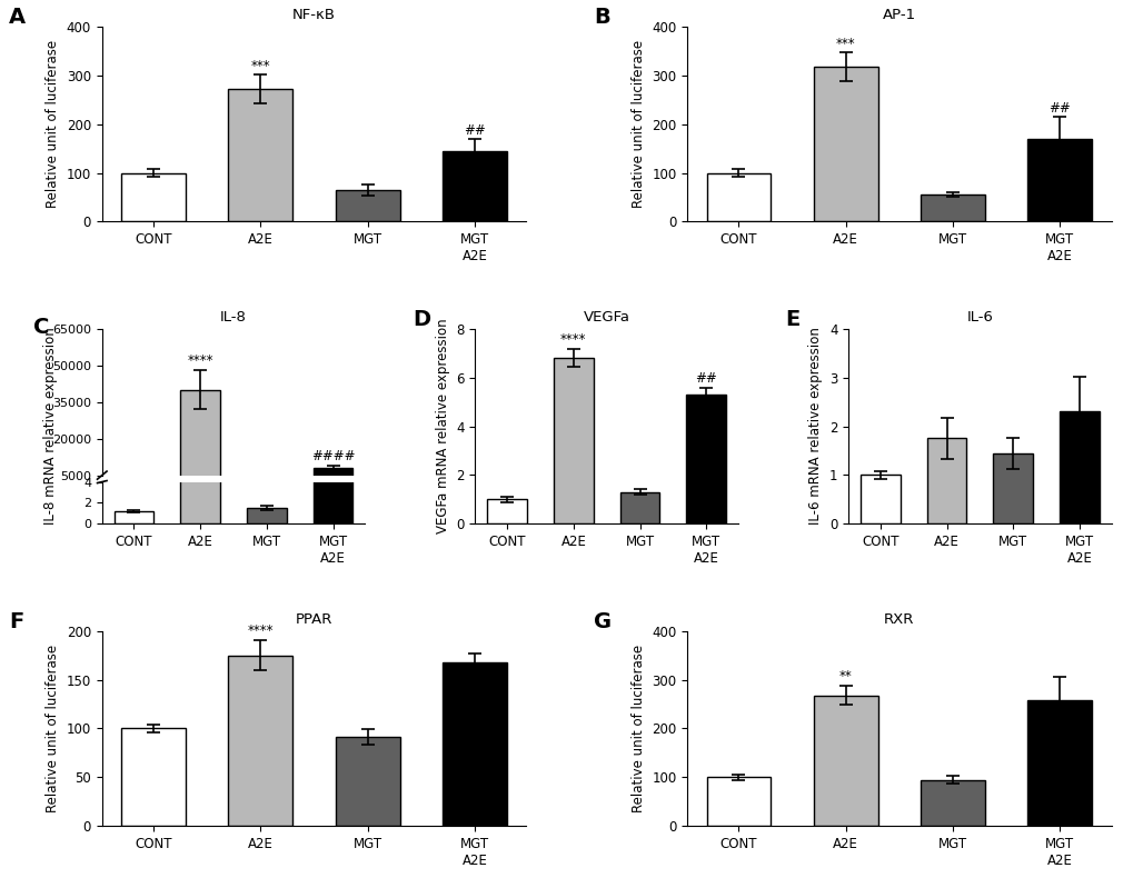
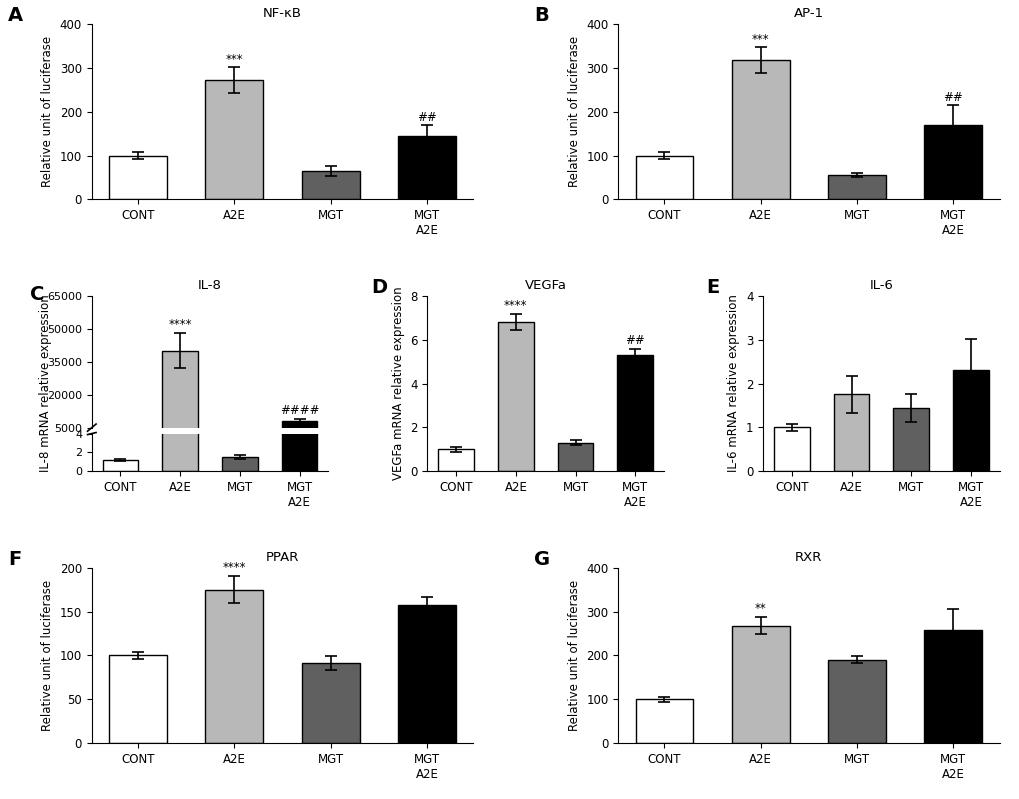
PPAR/MGT A2E: 168 -> 158
RXR/MGT: 94 -> 190
